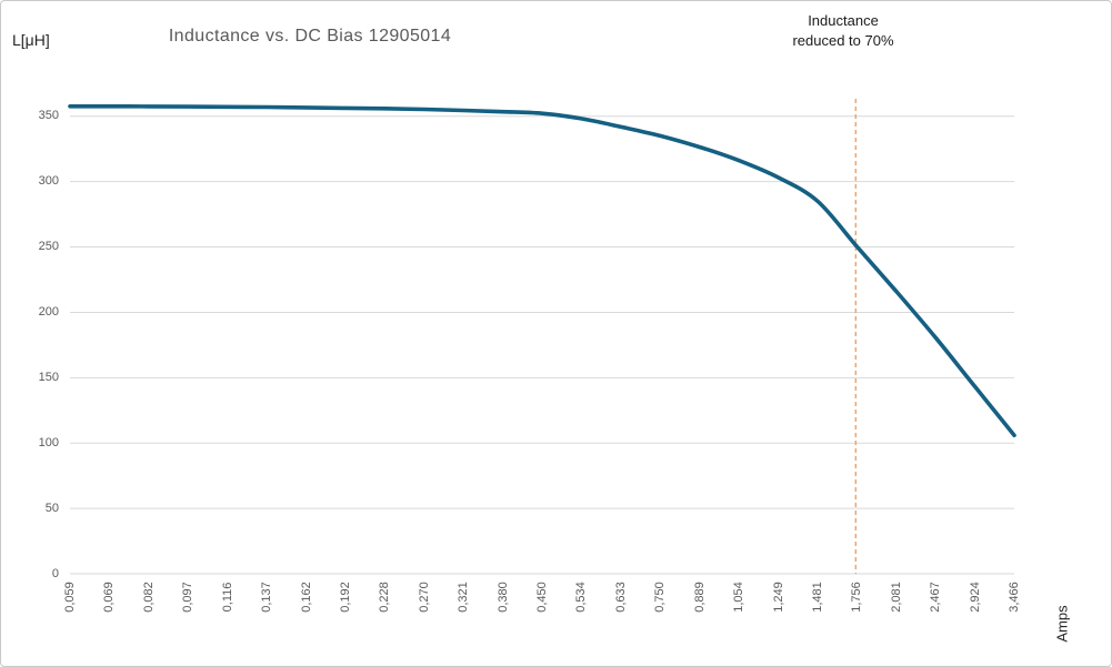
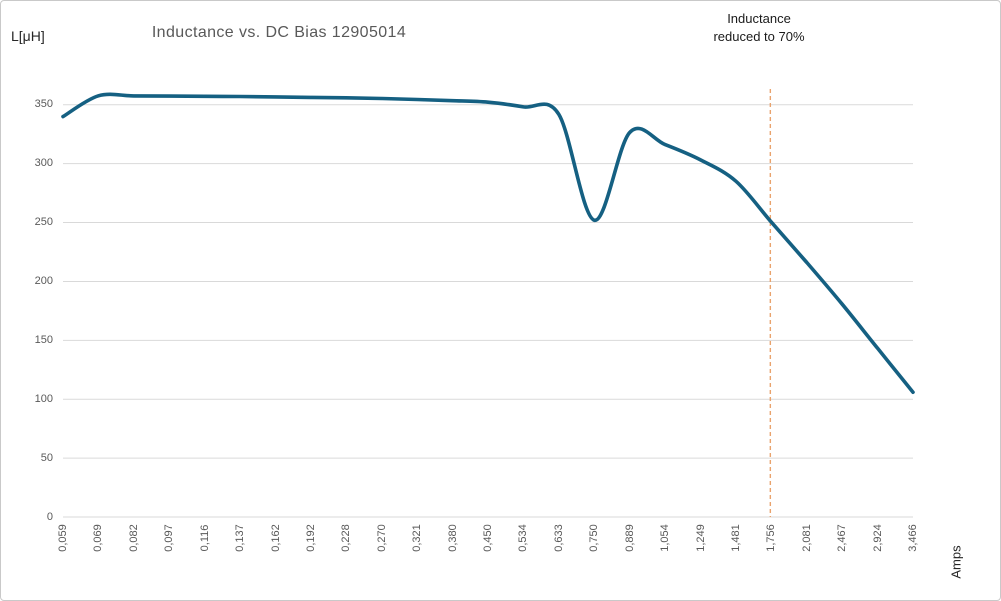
0,059: 358 -> 340
0,750: 335 -> 252
